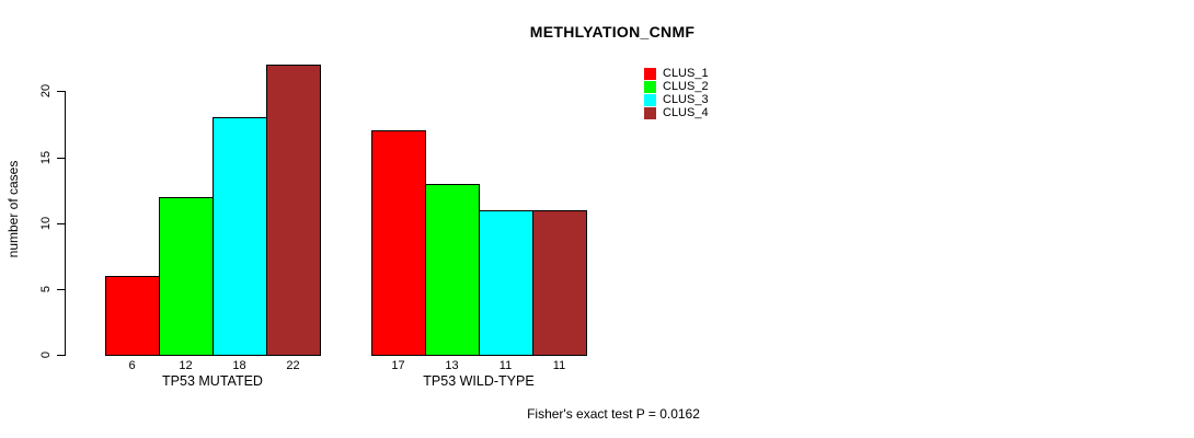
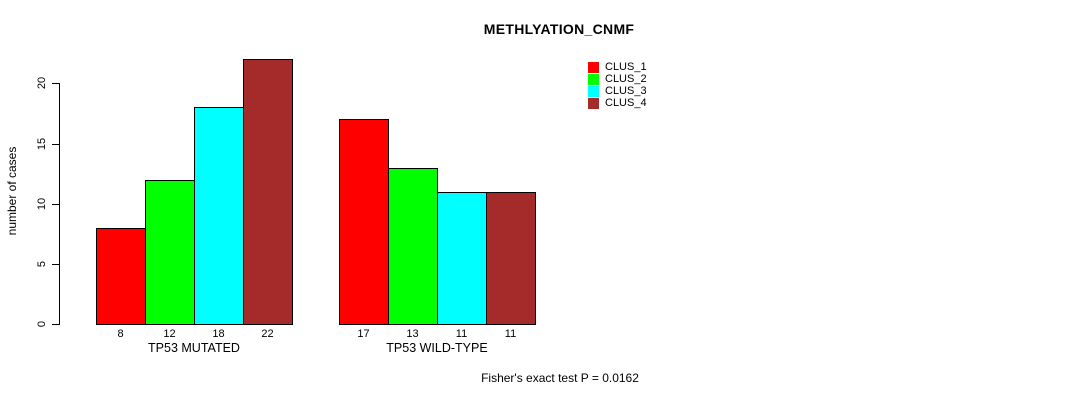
CLUS_1/TP53 MUTATED: 6 -> 8
